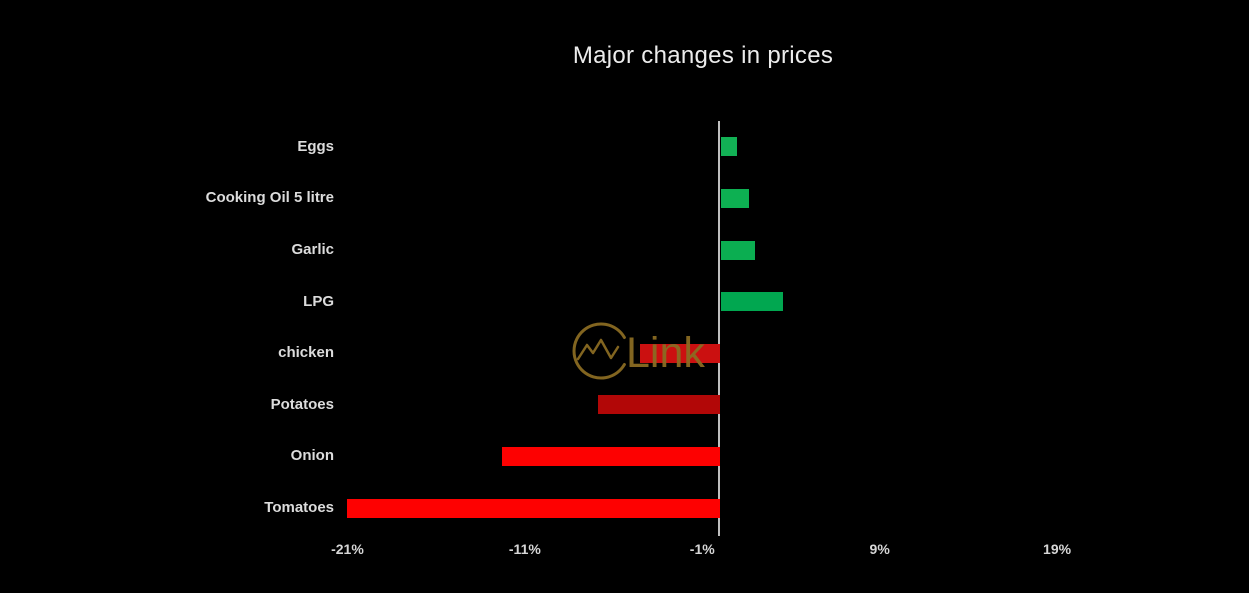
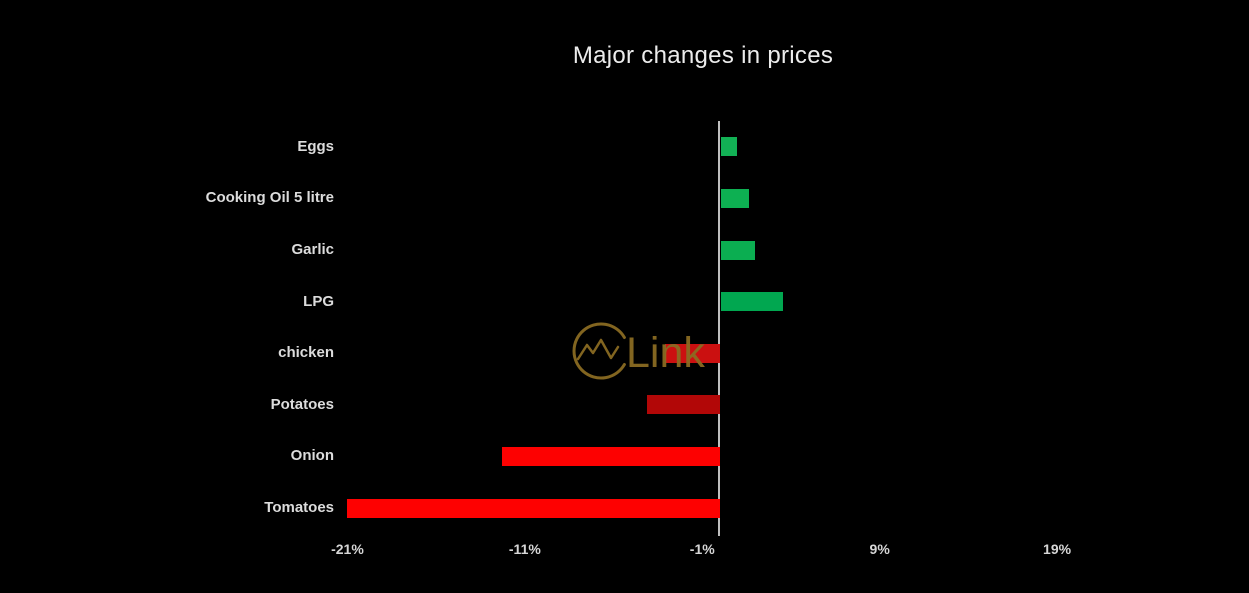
chicken: -4.5% -> -3.1%
Potatoes: -6.9% -> -4.1%
